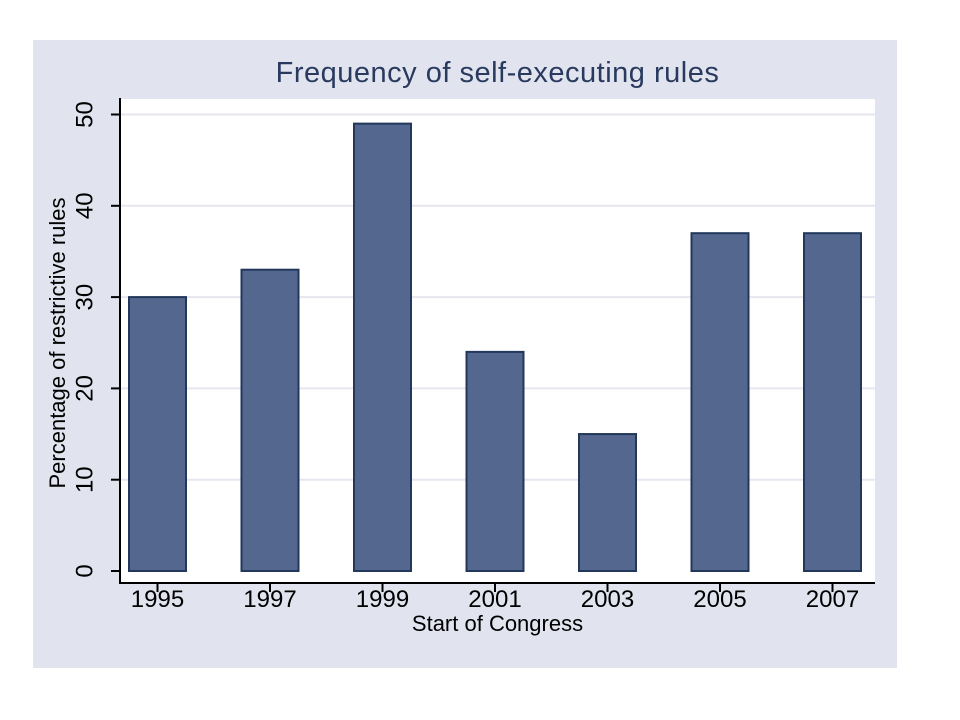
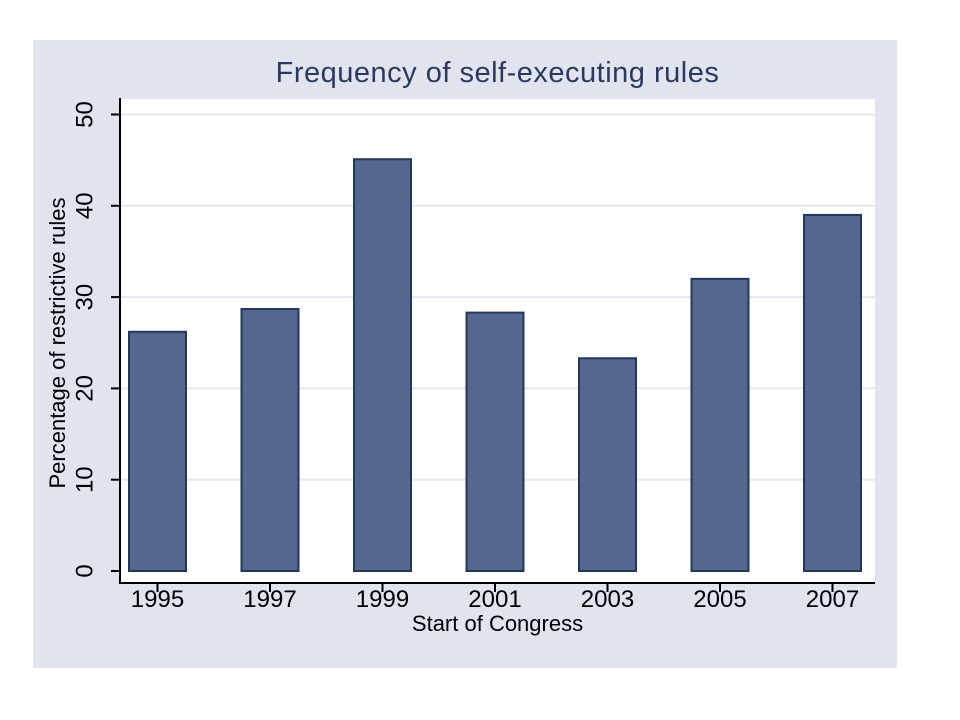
1995: 30 -> 26
1997: 33 -> 29
1999: 49 -> 45
2001: 24 -> 28
2003: 15 -> 23
2005: 37 -> 32
2007: 37 -> 39
